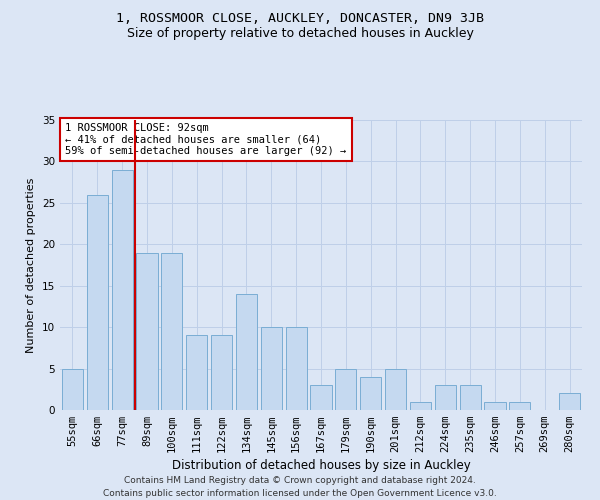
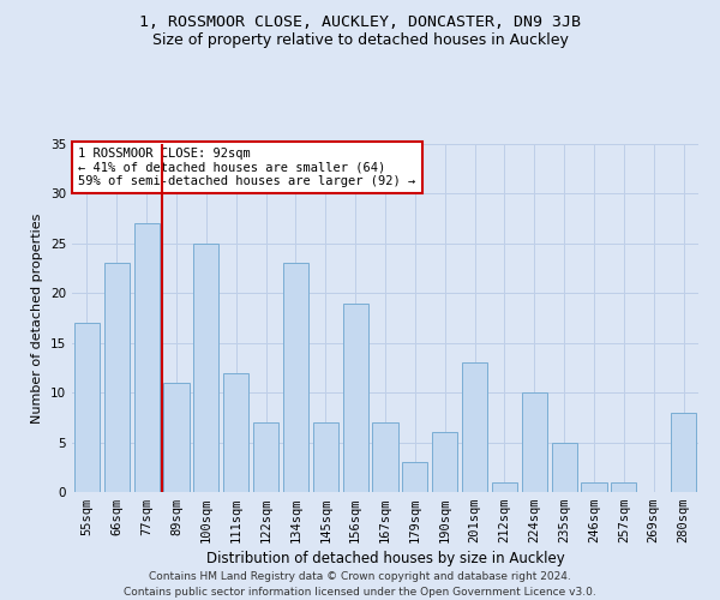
55sqm: 5 -> 17
66sqm: 26 -> 23
77sqm: 29 -> 27
89sqm: 19 -> 11
100sqm: 19 -> 25
111sqm: 9 -> 12
122sqm: 9 -> 7
134sqm: 14 -> 23
145sqm: 10 -> 7
156sqm: 10 -> 19
167sqm: 3 -> 7
179sqm: 5 -> 3
190sqm: 4 -> 6
201sqm: 5 -> 13
224sqm: 3 -> 10
235sqm: 3 -> 5
280sqm: 2 -> 8
